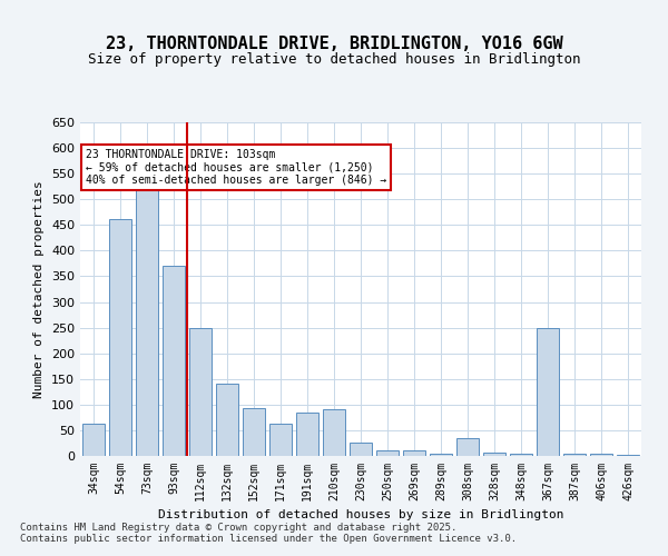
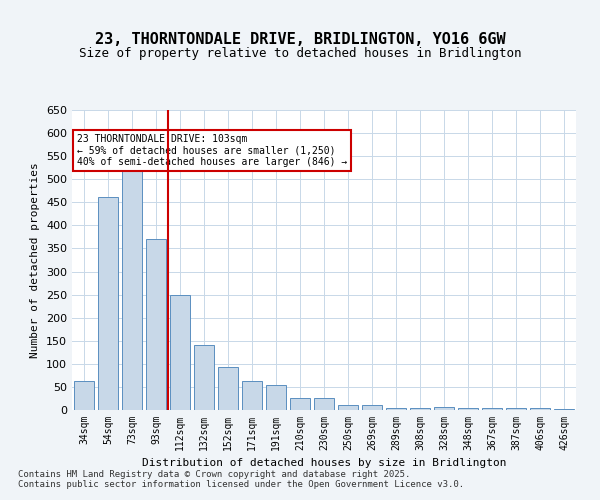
191sqm: 85 -> 55
210sqm: 90 -> 25
308sqm: 35 -> 5
367sqm: 250 -> 4
